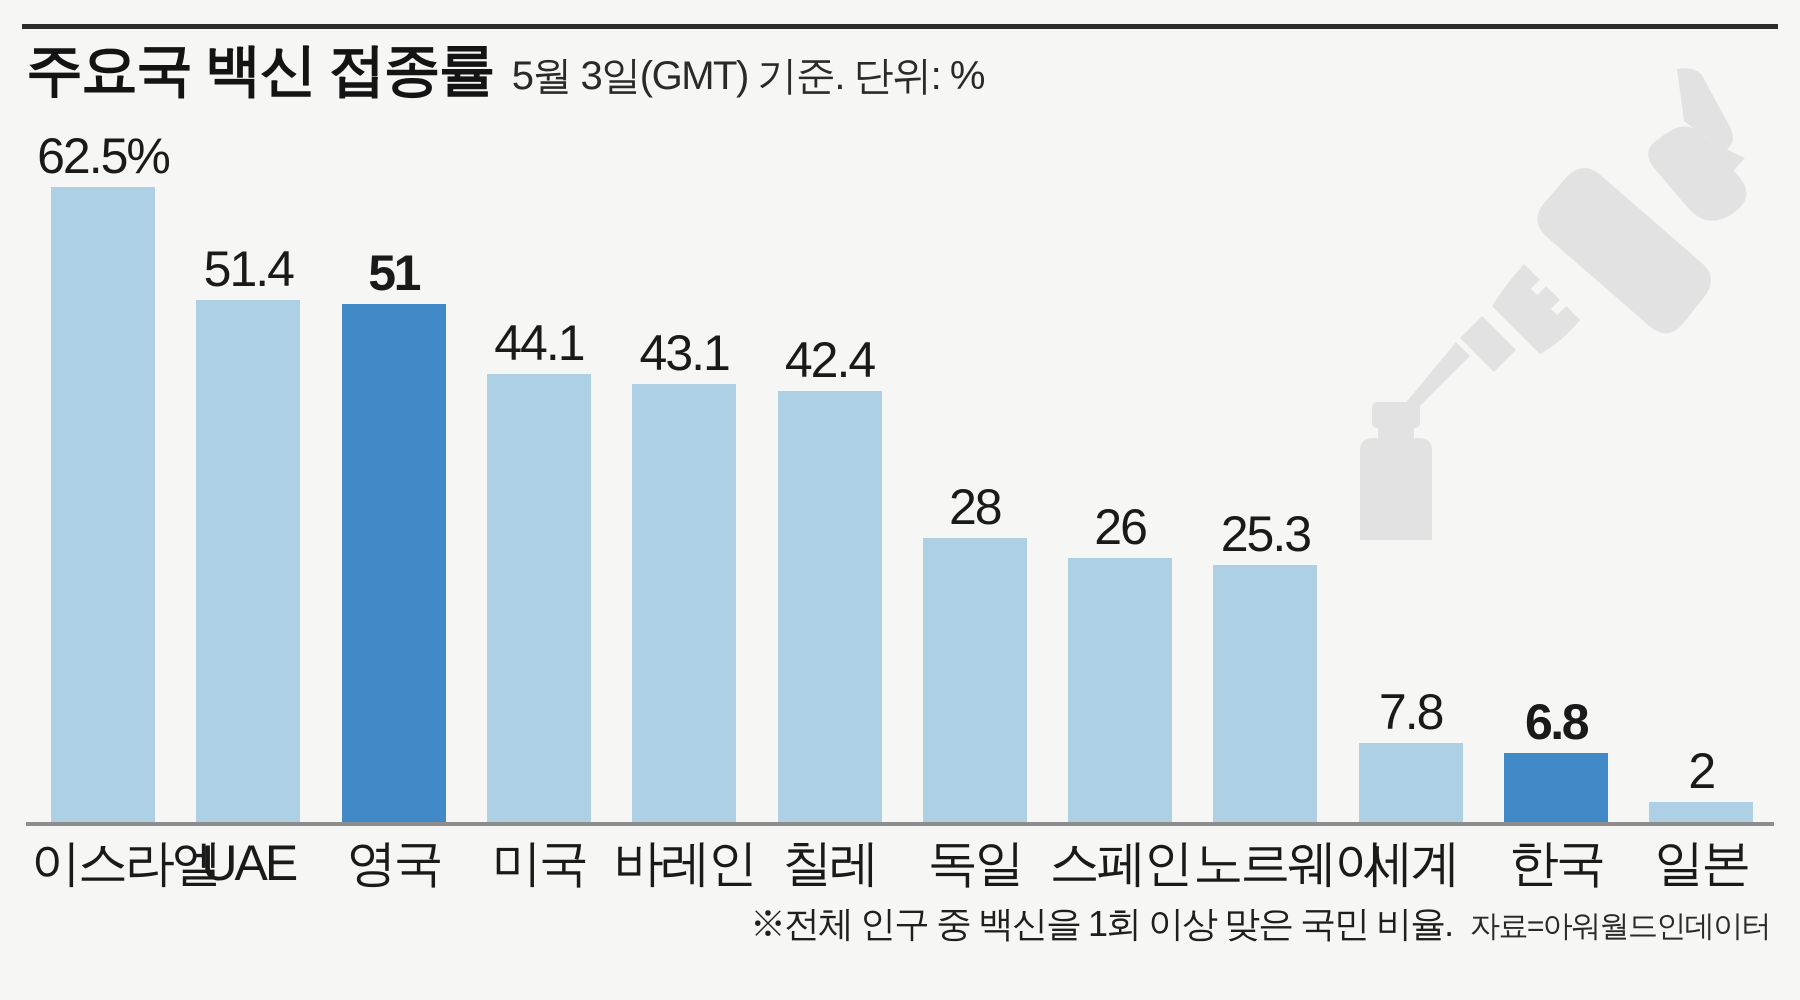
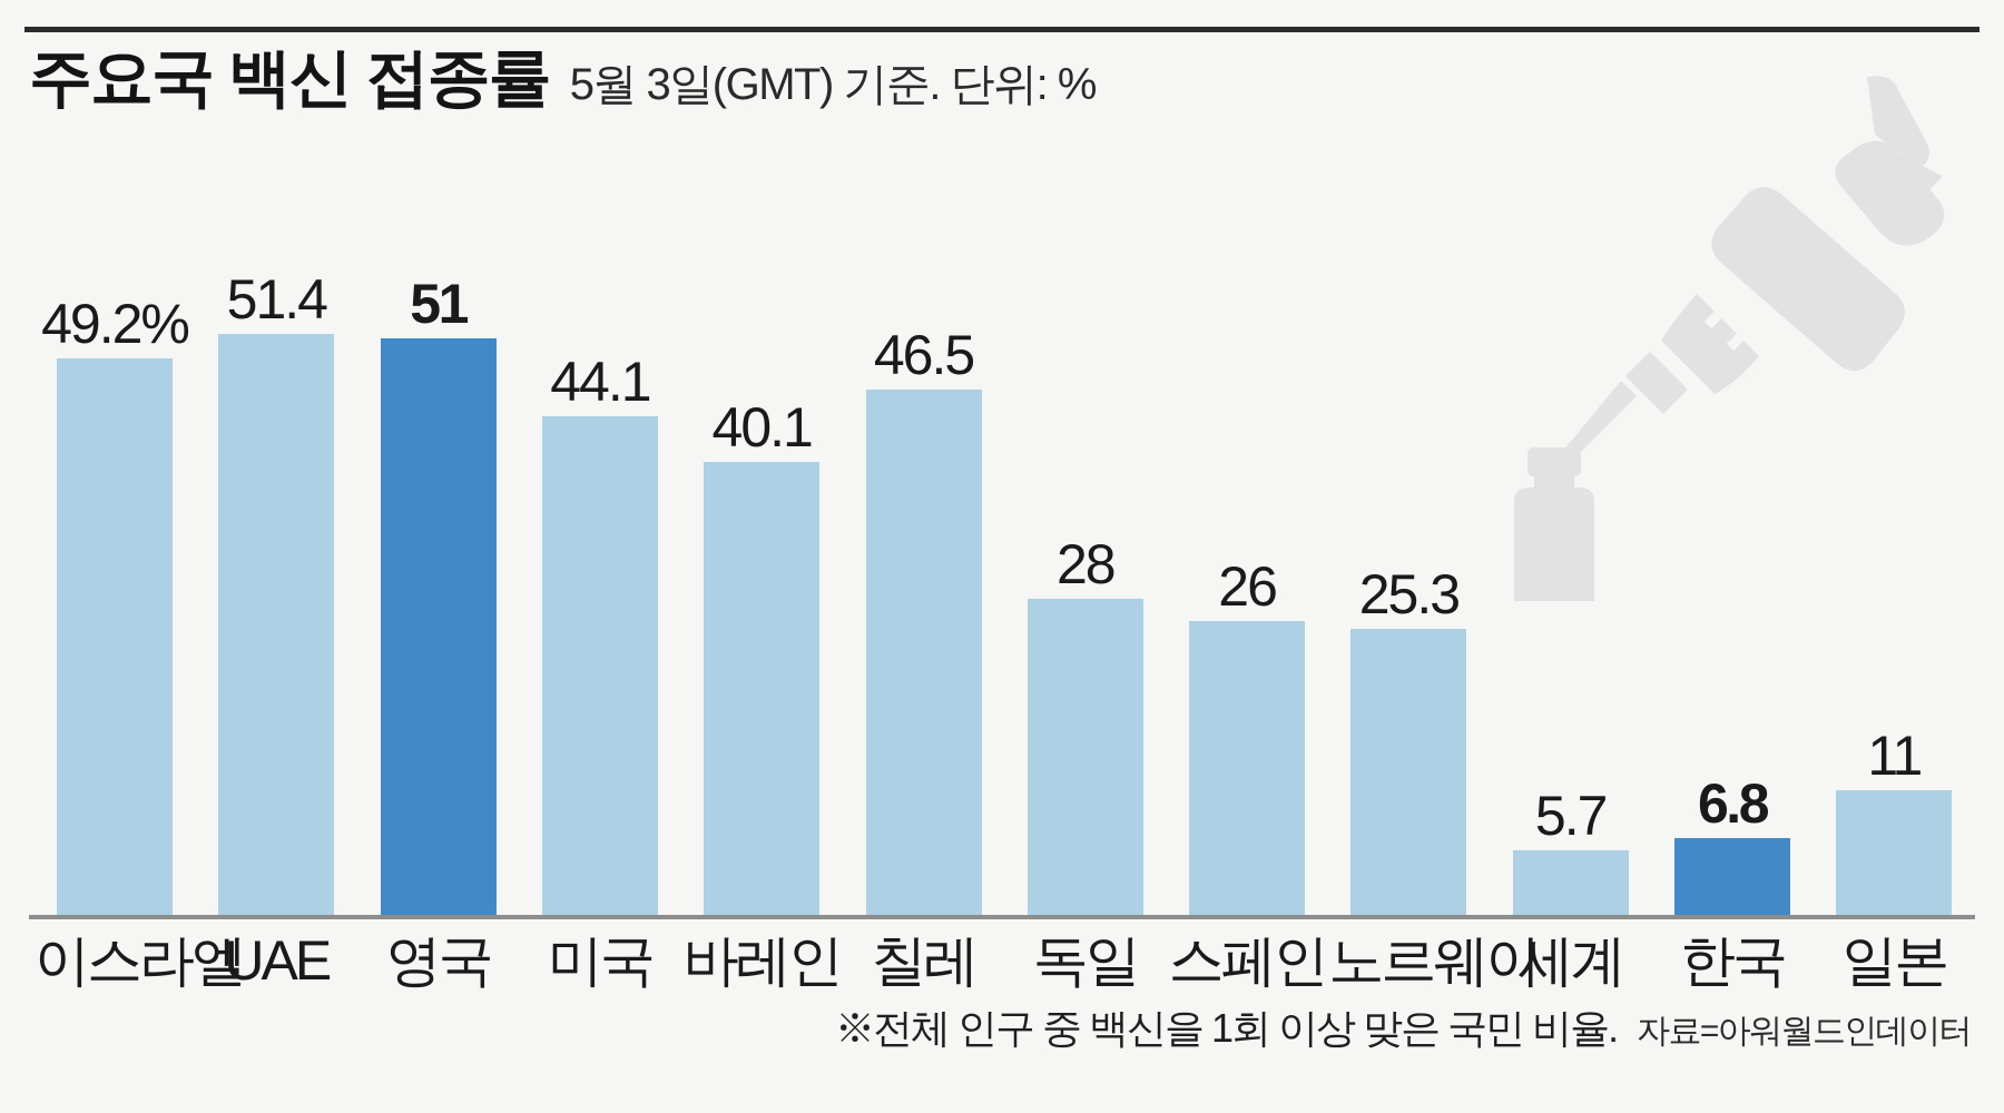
이스라엘: 62.5% -> 49.2%
바레인: 43.1 -> 40.1
칠레: 42.4 -> 46.5
세계: 7.8 -> 5.7
일본: 2 -> 11
